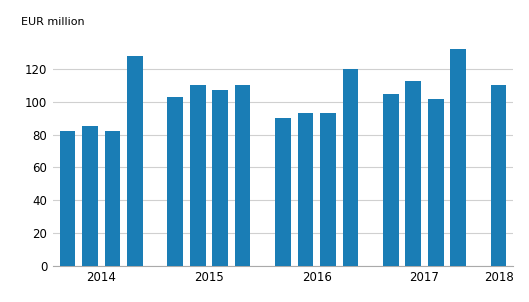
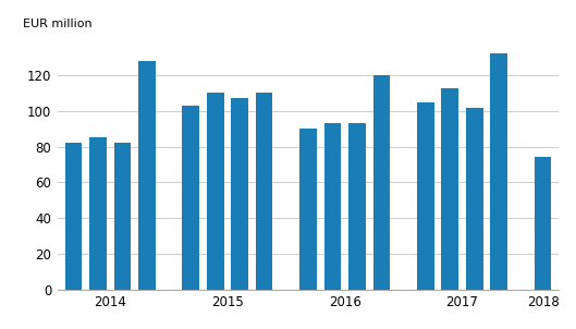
2018: 110 -> 74
